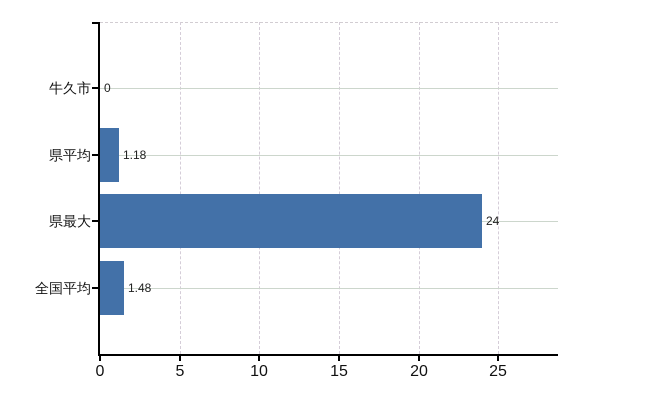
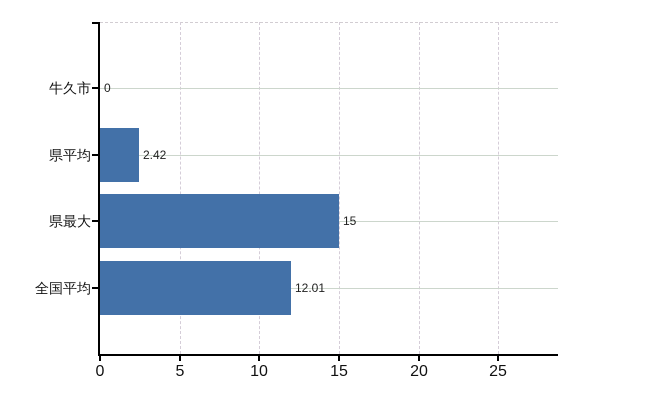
県平均: 1.18 -> 2.42
県最大: 24 -> 15
全国平均: 1.48 -> 12.01
